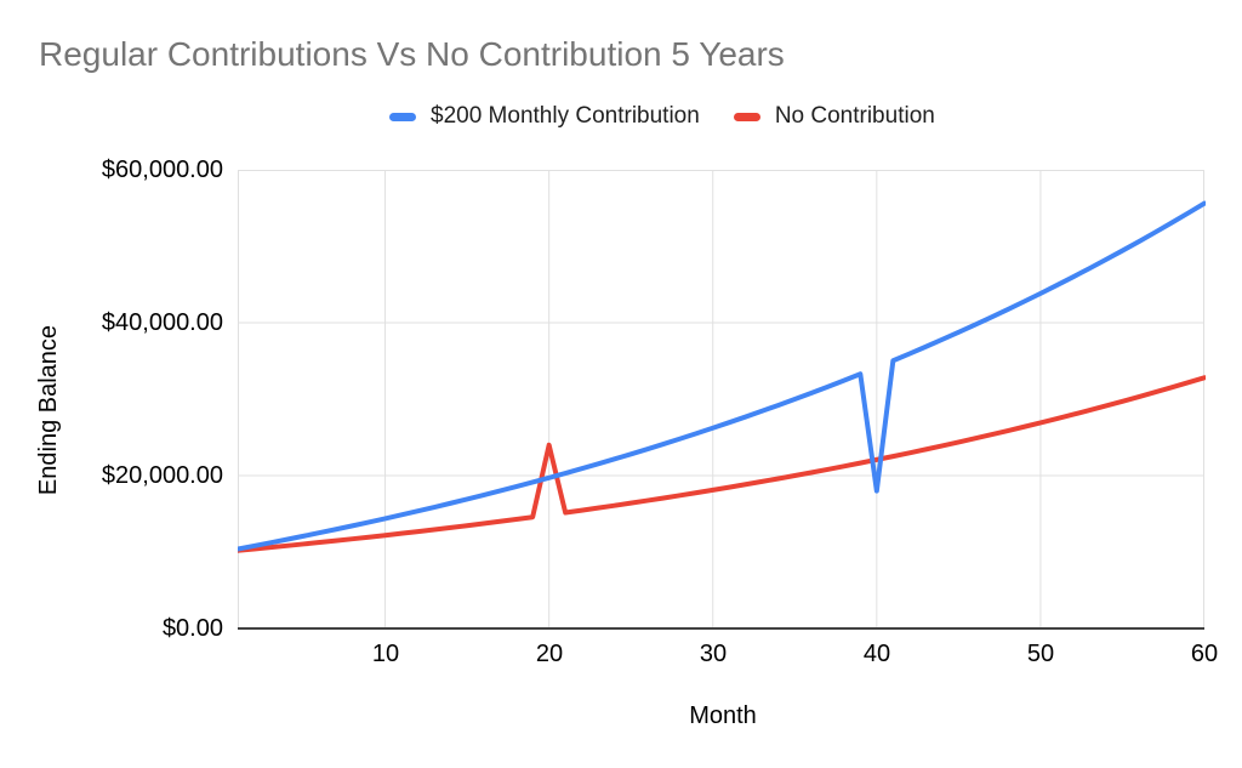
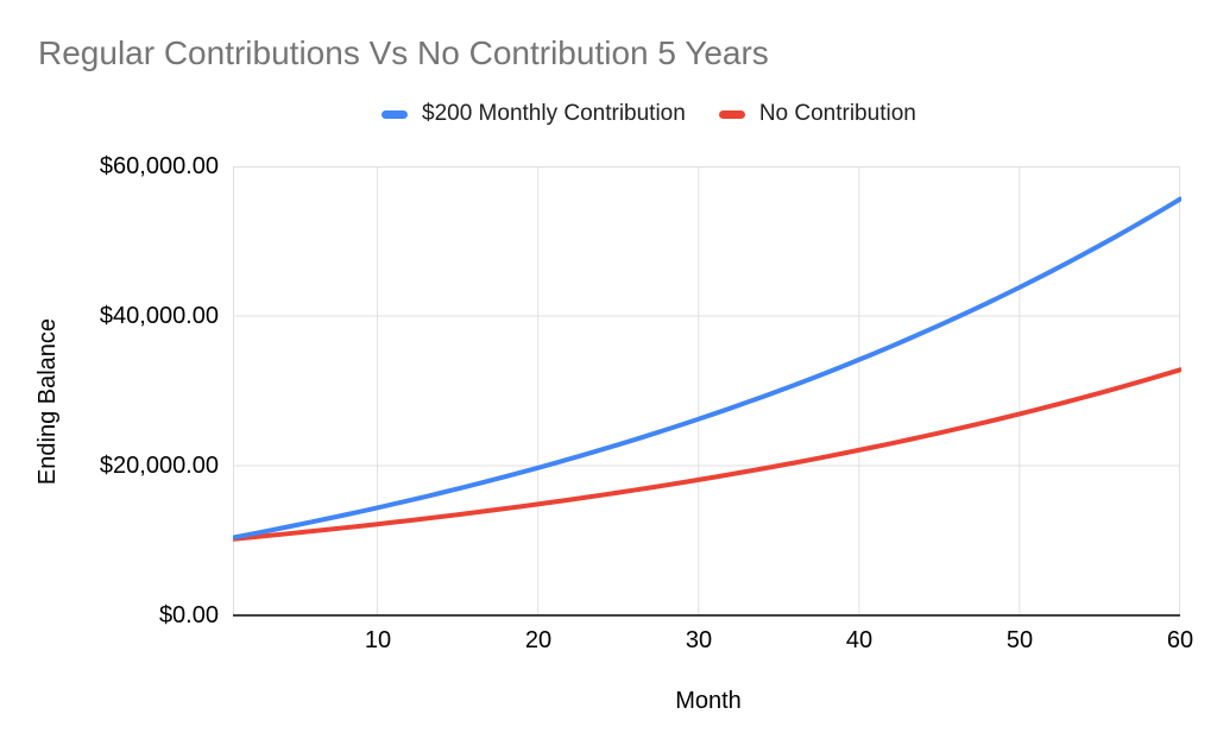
No Contribution/20: $24000 -> $15000
$200 Monthly Contribution/40: $18000 -> $34000
